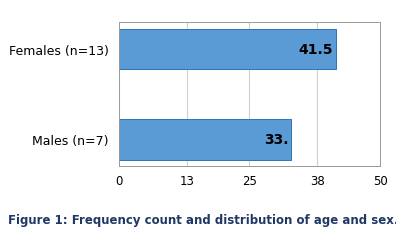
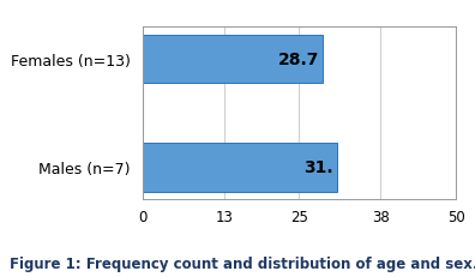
Females (n=13): 41.5 -> 28.7
Males (n=7): 33. -> 31.
